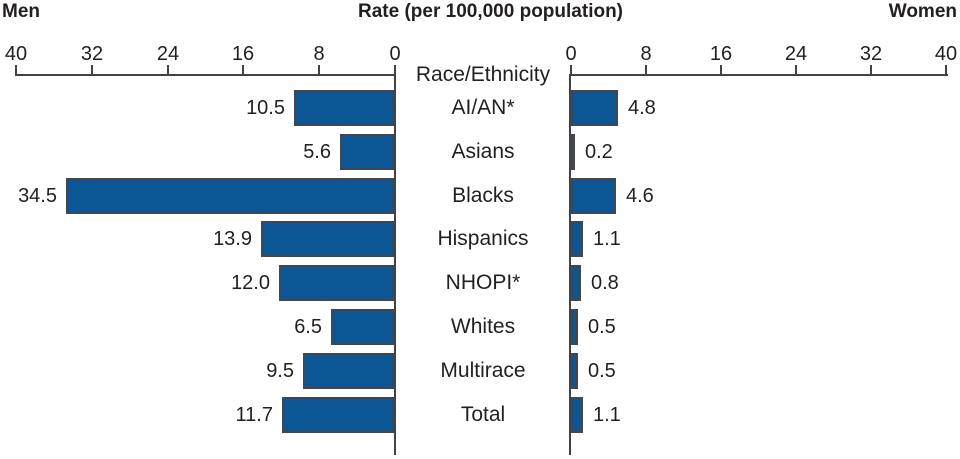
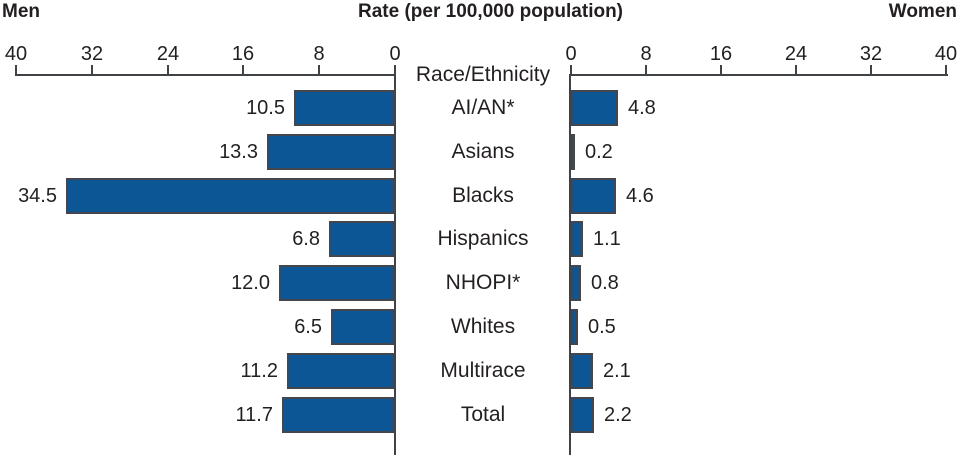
Men/Asians: 5.6 -> 13.3
Men/Hispanics: 13.9 -> 6.8
Men/Multirace: 9.5 -> 11.2
Women/Multirace: 0.5 -> 2.1
Women/Total: 1.1 -> 2.2
